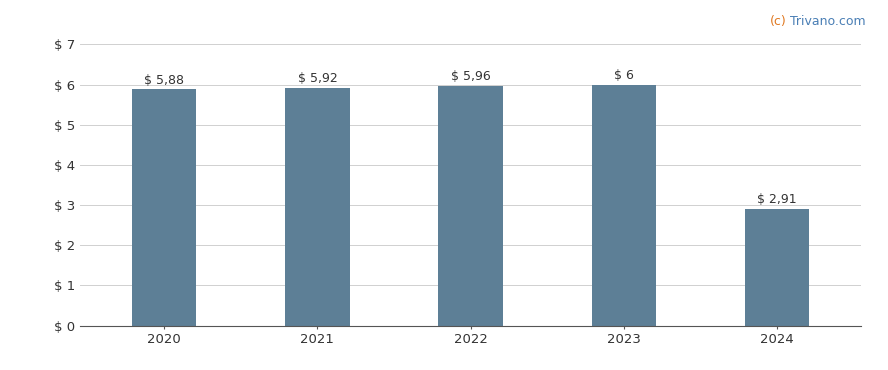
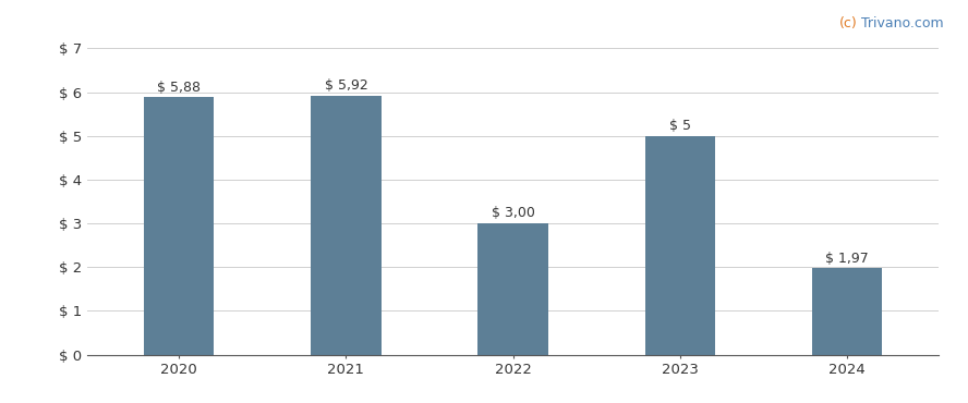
2022: 5,96 -> 3,00
2023: 6 -> 5
2024: 2,91 -> 1,97
